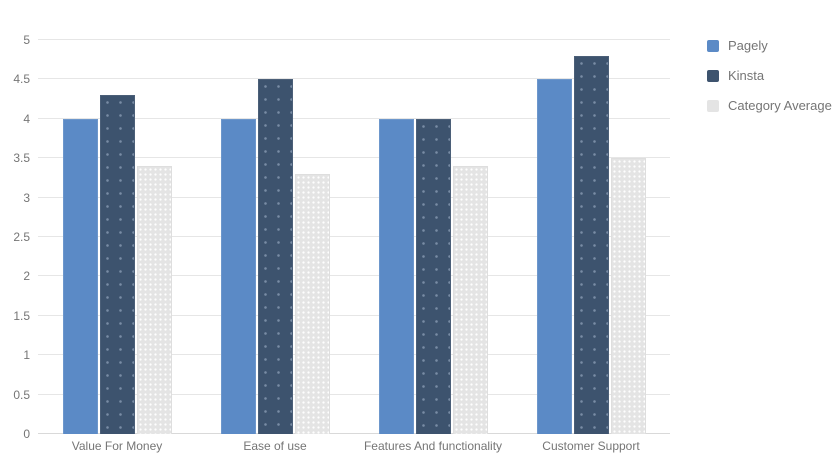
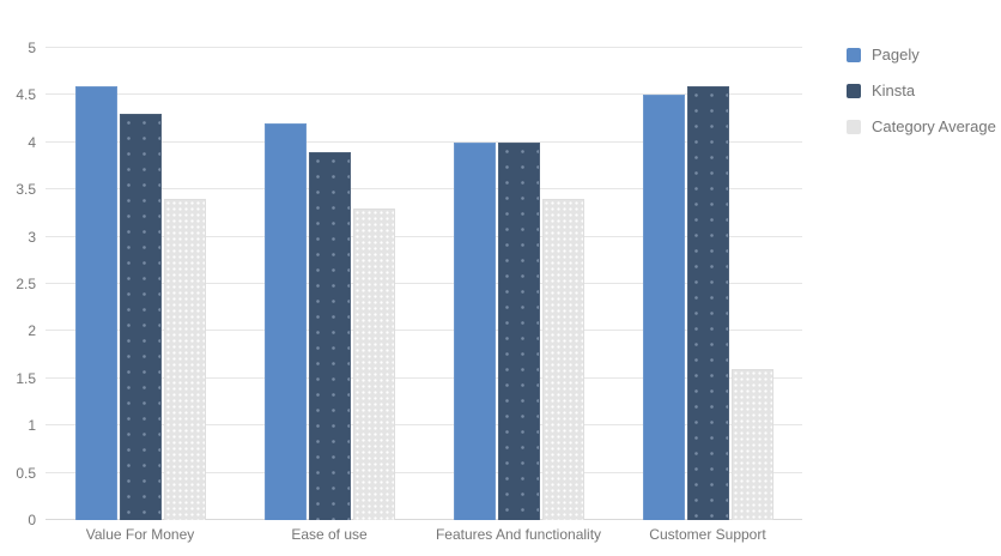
Pagely/Value For Money: 4.0 -> 4.6
Pagely/Ease of use: 4.0 -> 4.2
Kinsta/Ease of use: 4.5 -> 3.9
Kinsta/Customer Support: 4.8 -> 4.6
Category Average/Customer Support: 3.5 -> 1.6
